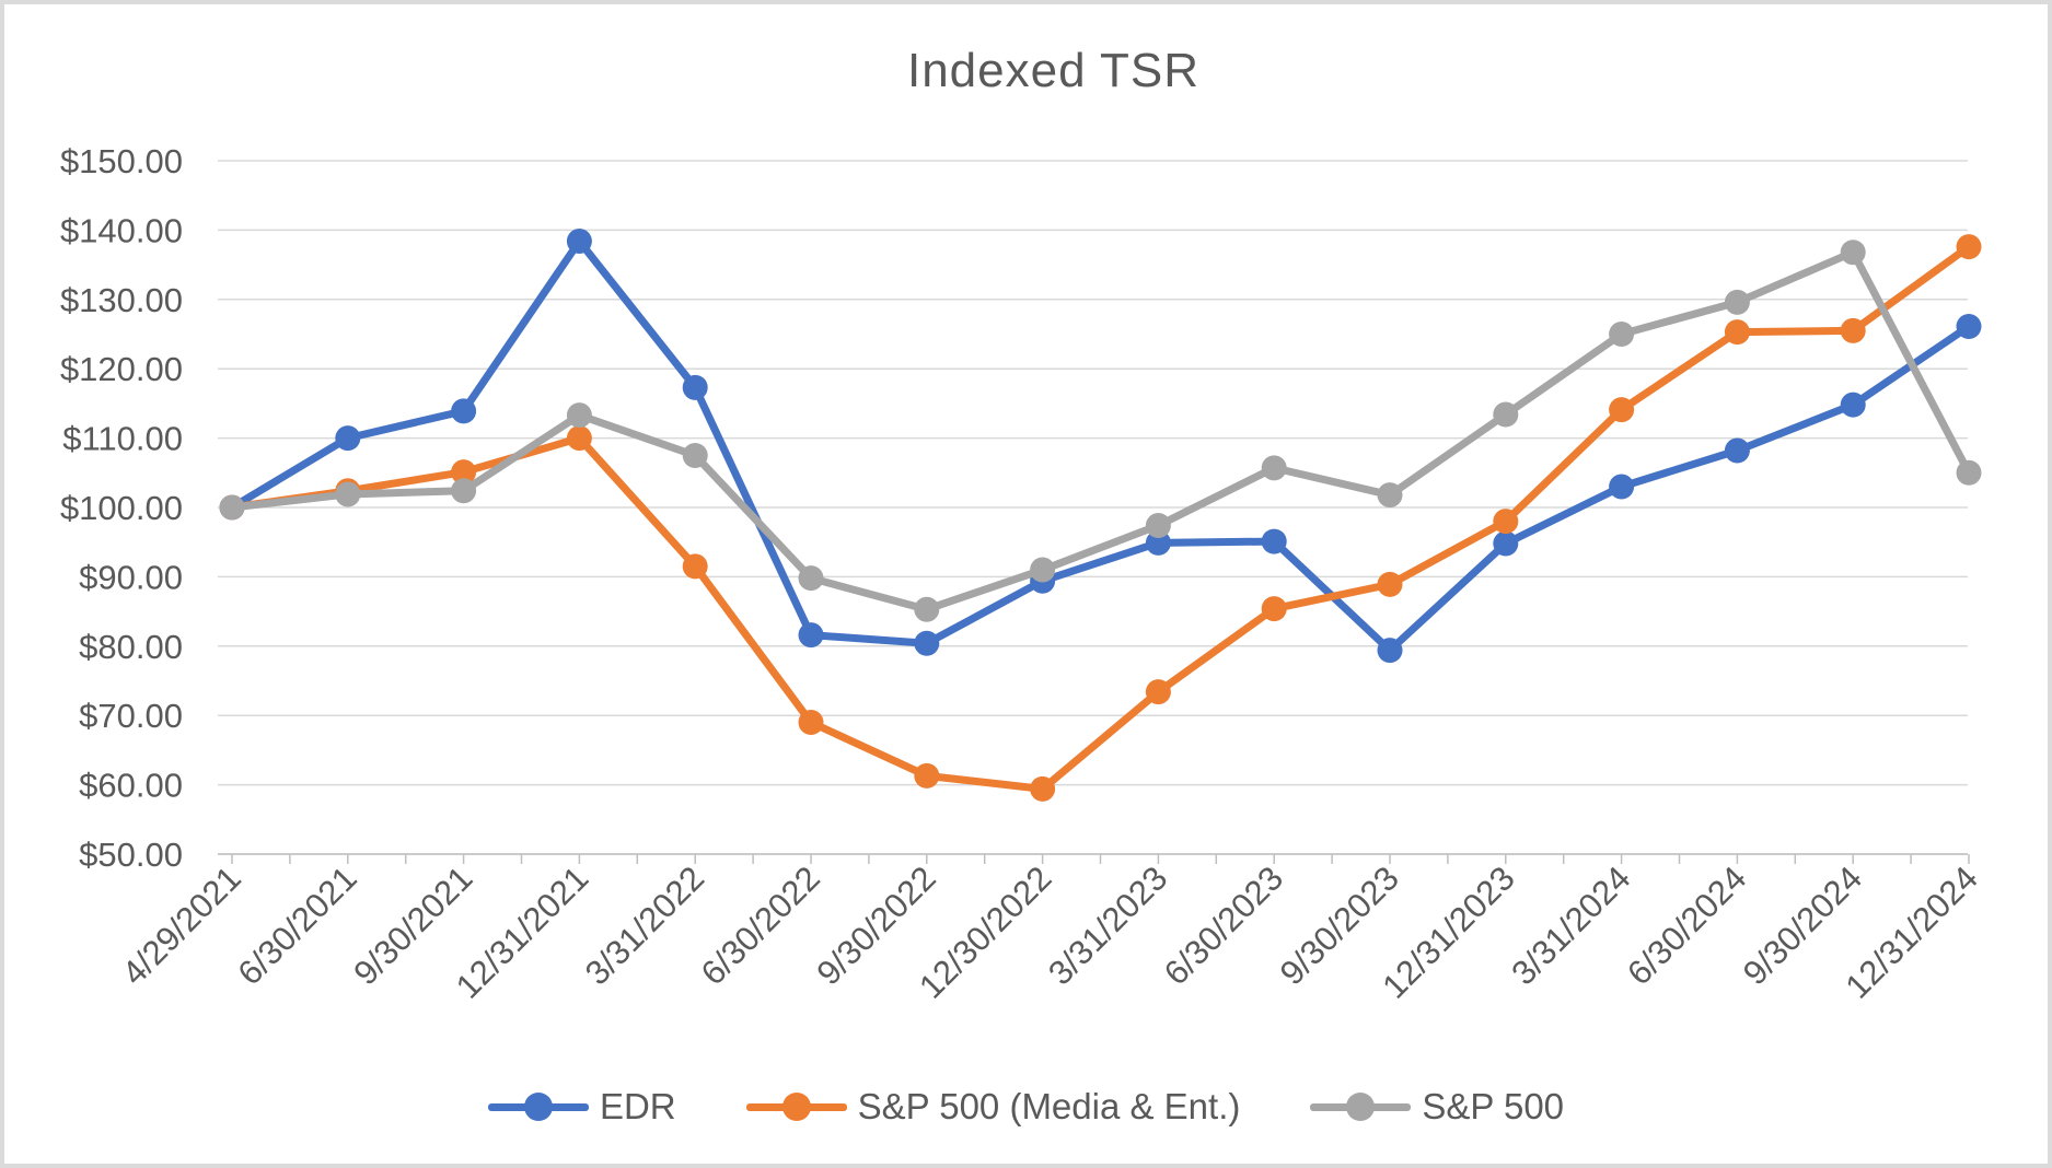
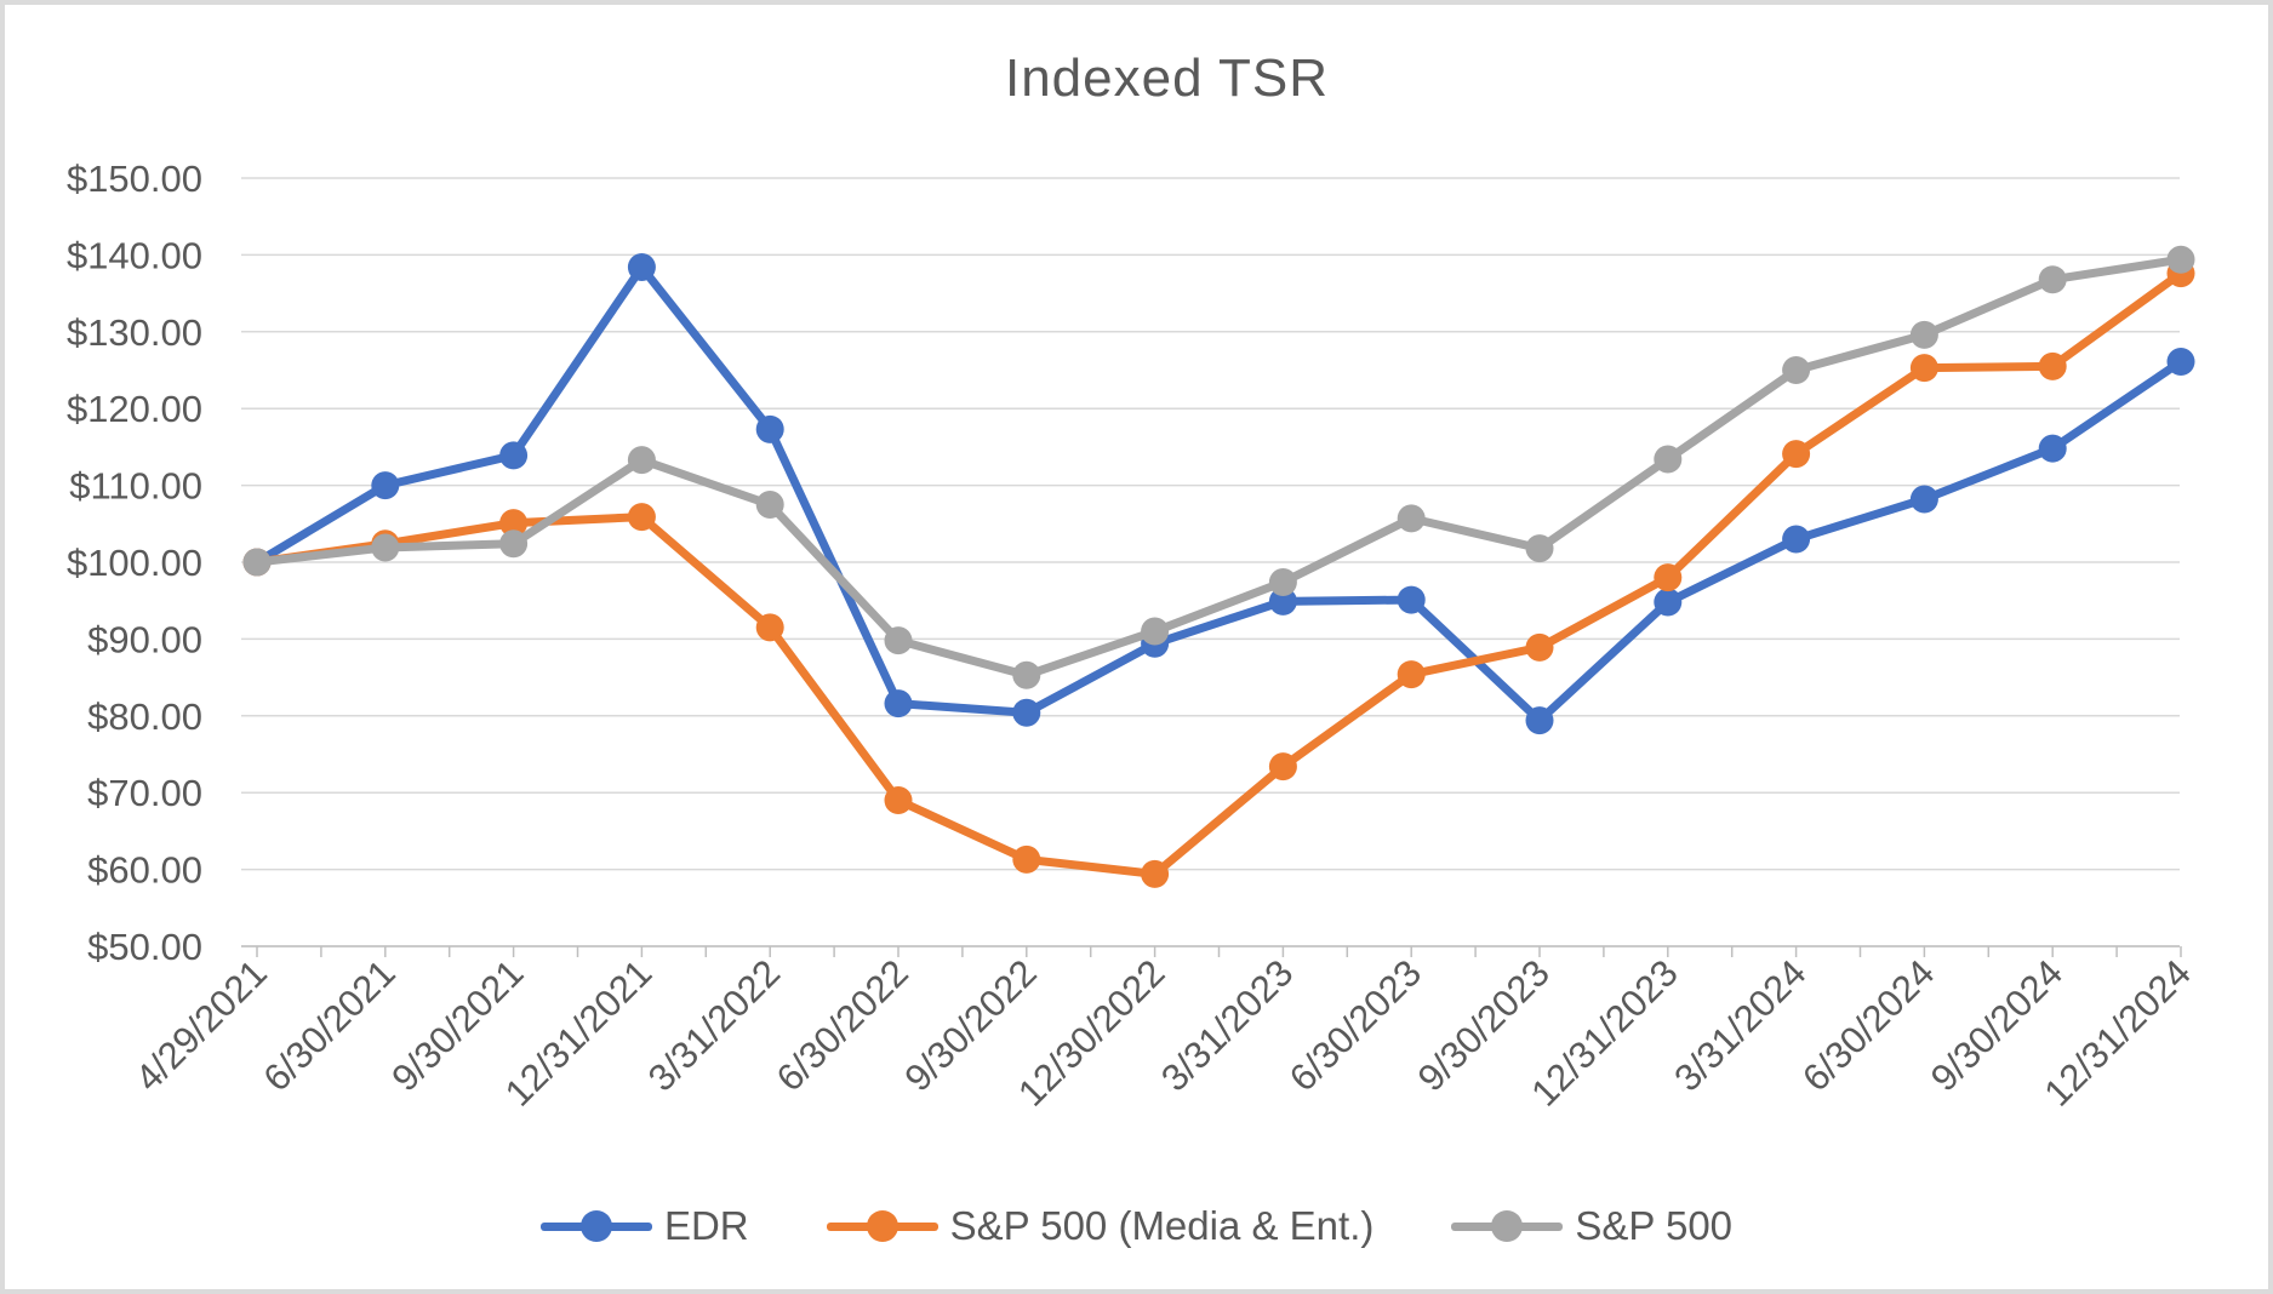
S&P 500 (Media & Ent.)/12/31/2021: $110 -> $106
S&P 500/12/31/2024: $105 -> $139
